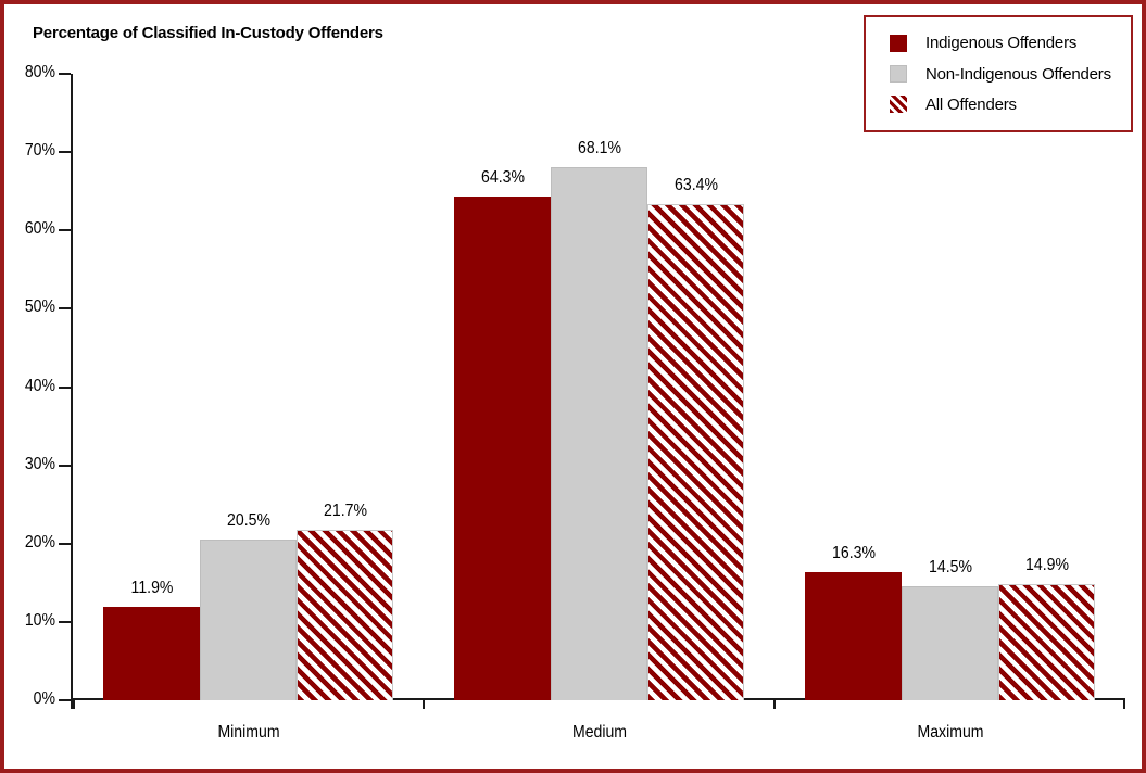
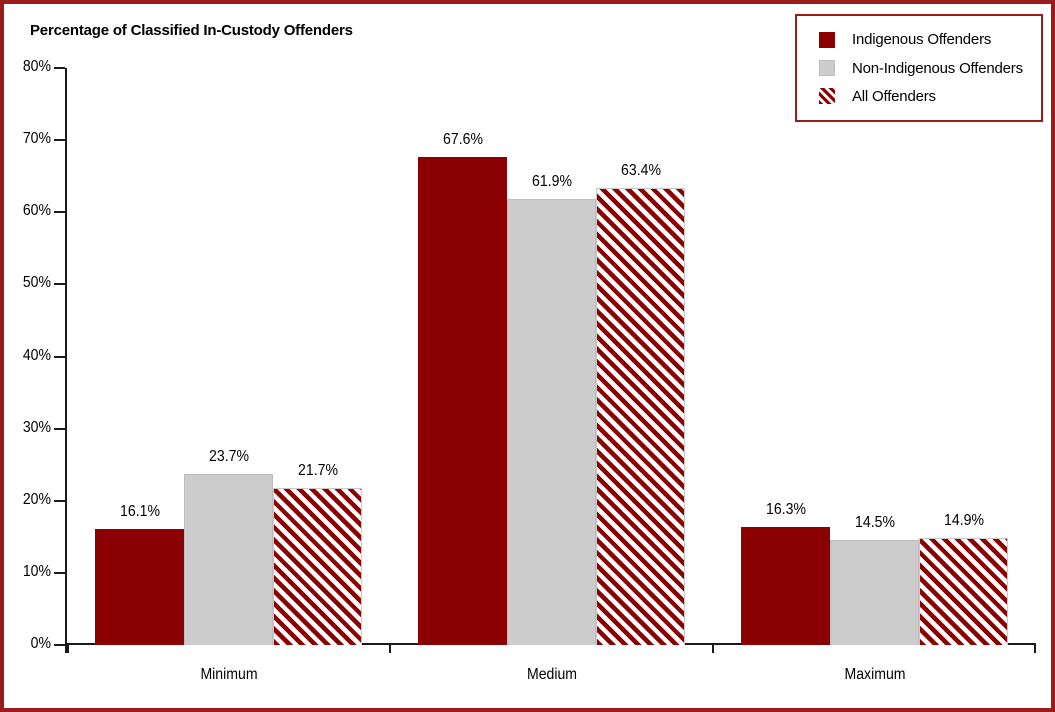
Indigenous Offenders/Minimum: 11.9% -> 16.1%
Non-Indigenous Offenders/Minimum: 20.5% -> 23.7%
Indigenous Offenders/Medium: 64.3% -> 67.6%
Non-Indigenous Offenders/Medium: 68.1% -> 61.9%
